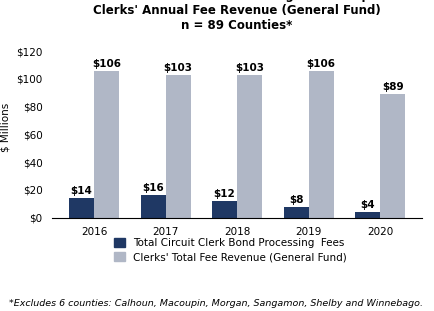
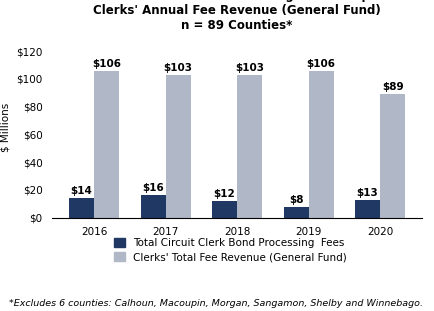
Total Circuit Clerk Bond Processing Fees/2020: $4 -> $13
